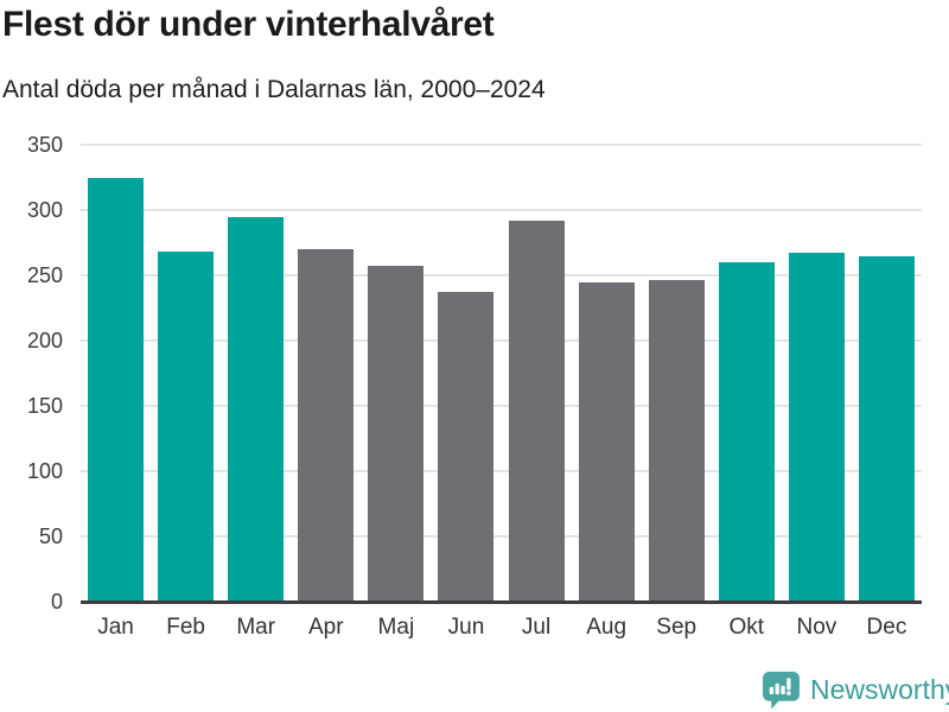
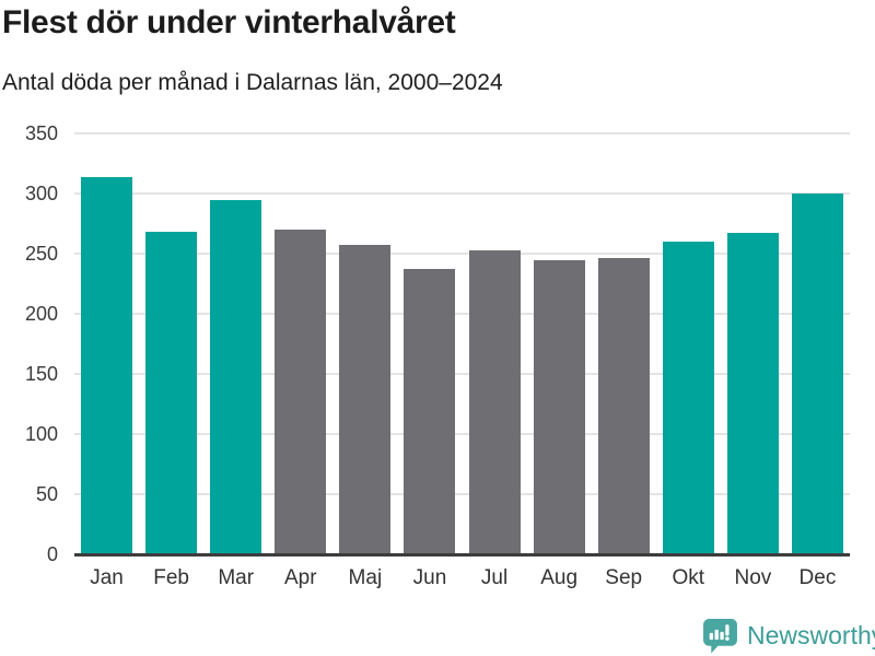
Jan: 325 -> 314
Jul: 292 -> 253
Dec: 265 -> 300
